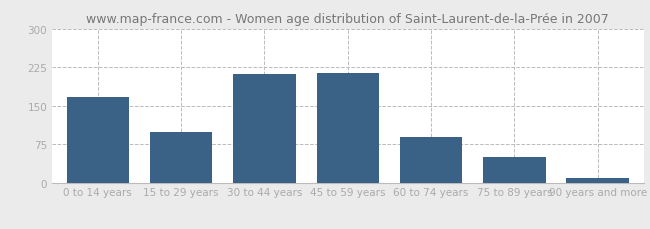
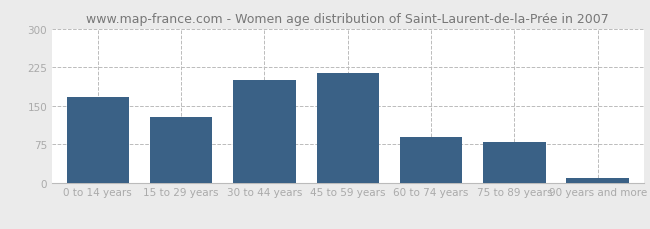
15 to 29 years: 100 -> 128
30 to 44 years: 213 -> 200
75 to 89 years: 50 -> 80
